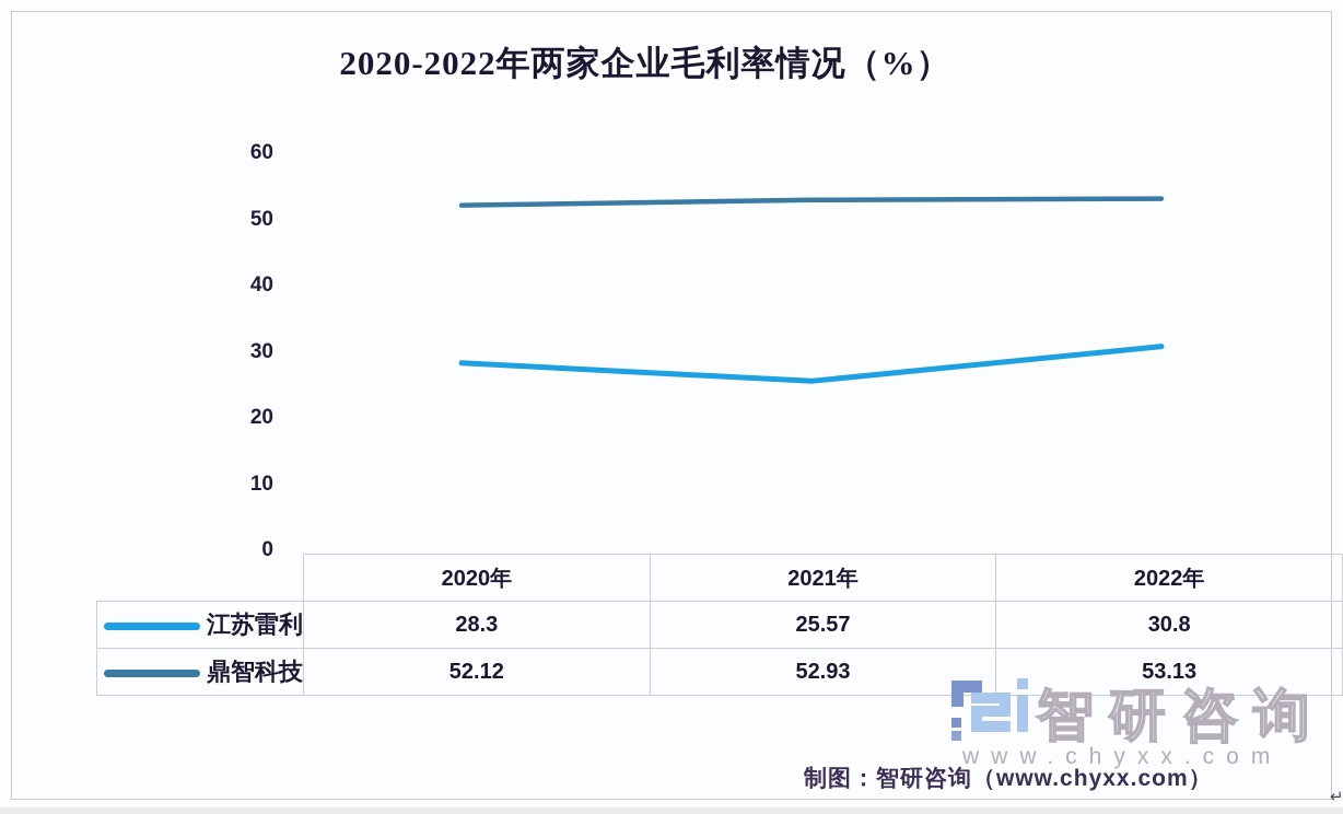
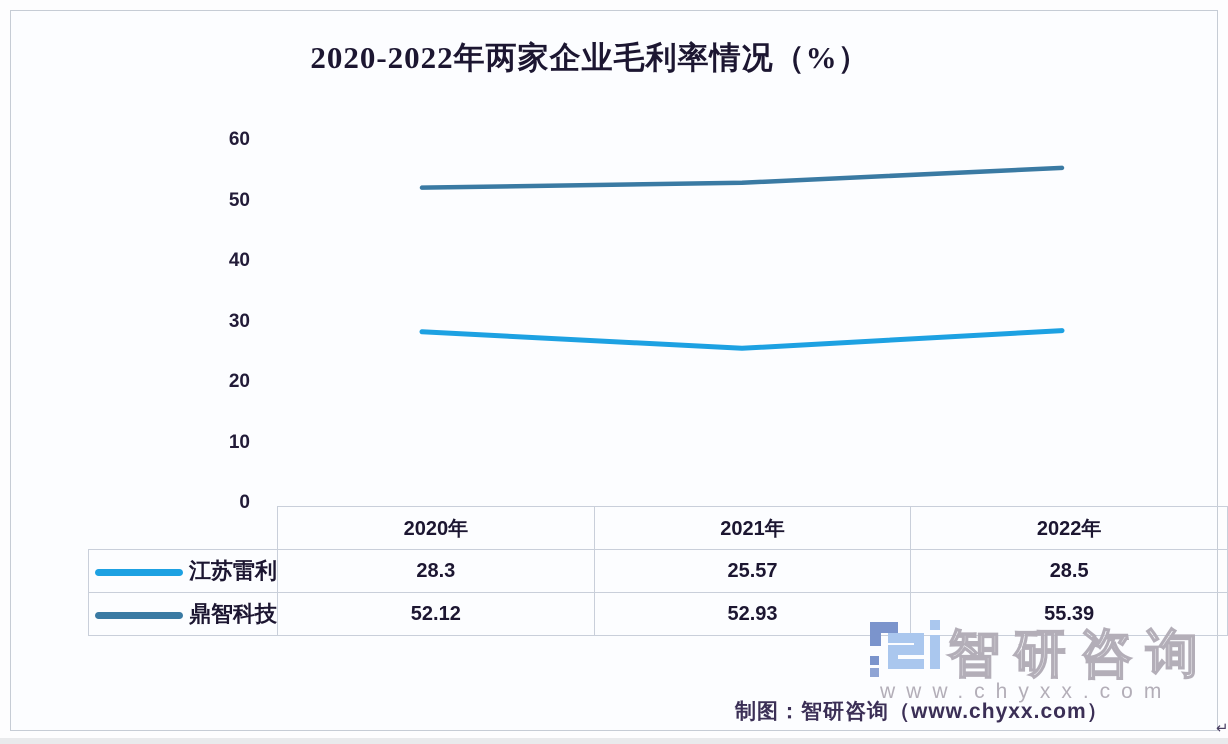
江苏雷利/2022年: 30.8 -> 28.5
鼎智科技/2022年: 53.13 -> 55.39
